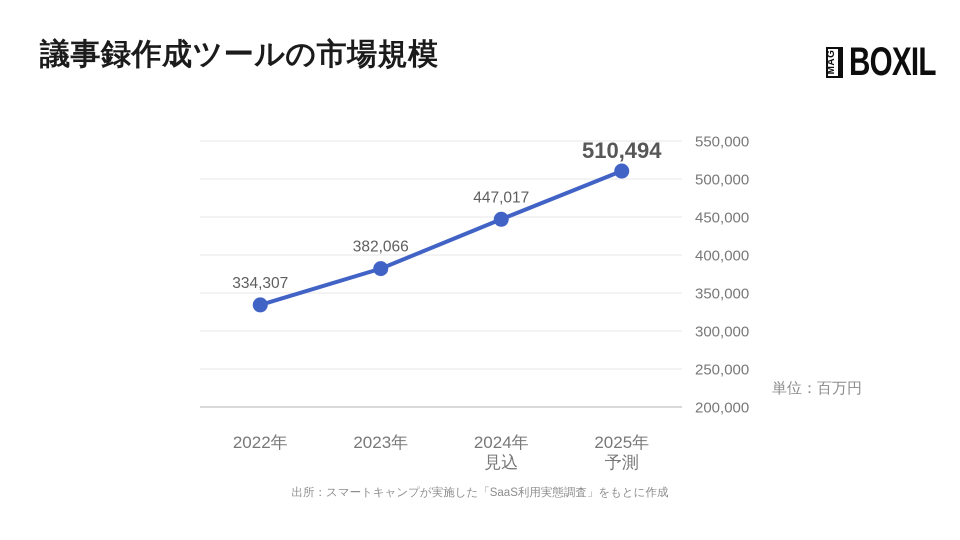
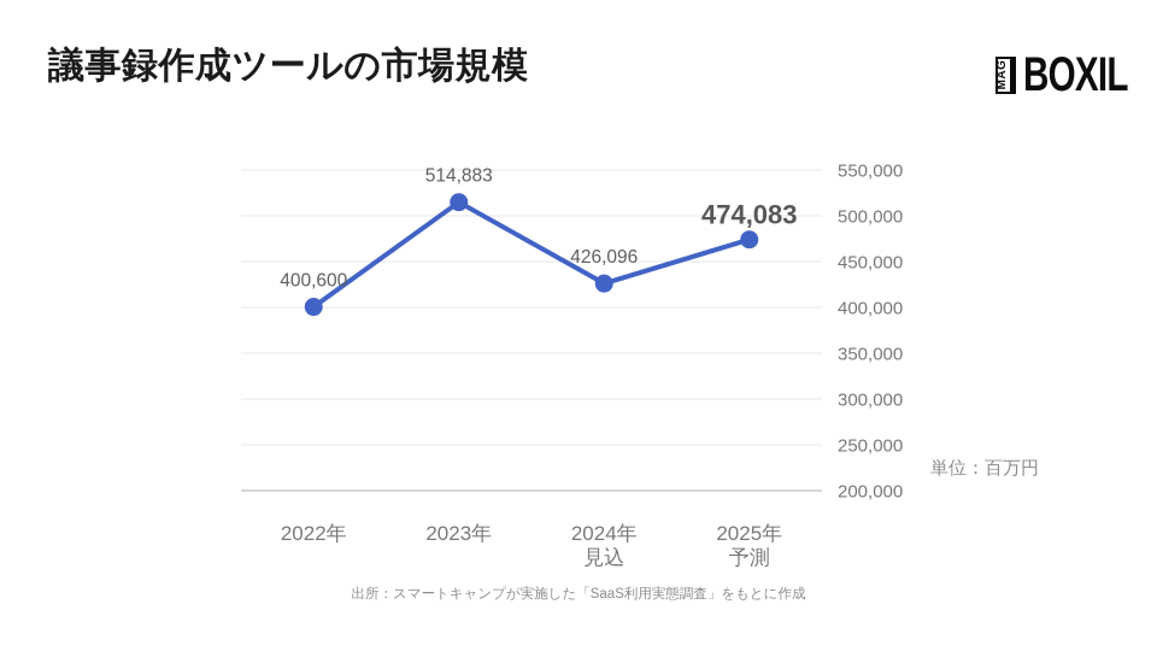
2022年: 334,307 -> 400,600
2023年: 382,066 -> 514,883
2024年 見込: 447,017 -> 426,096
2025年 予測: 510,494 -> 474,083
